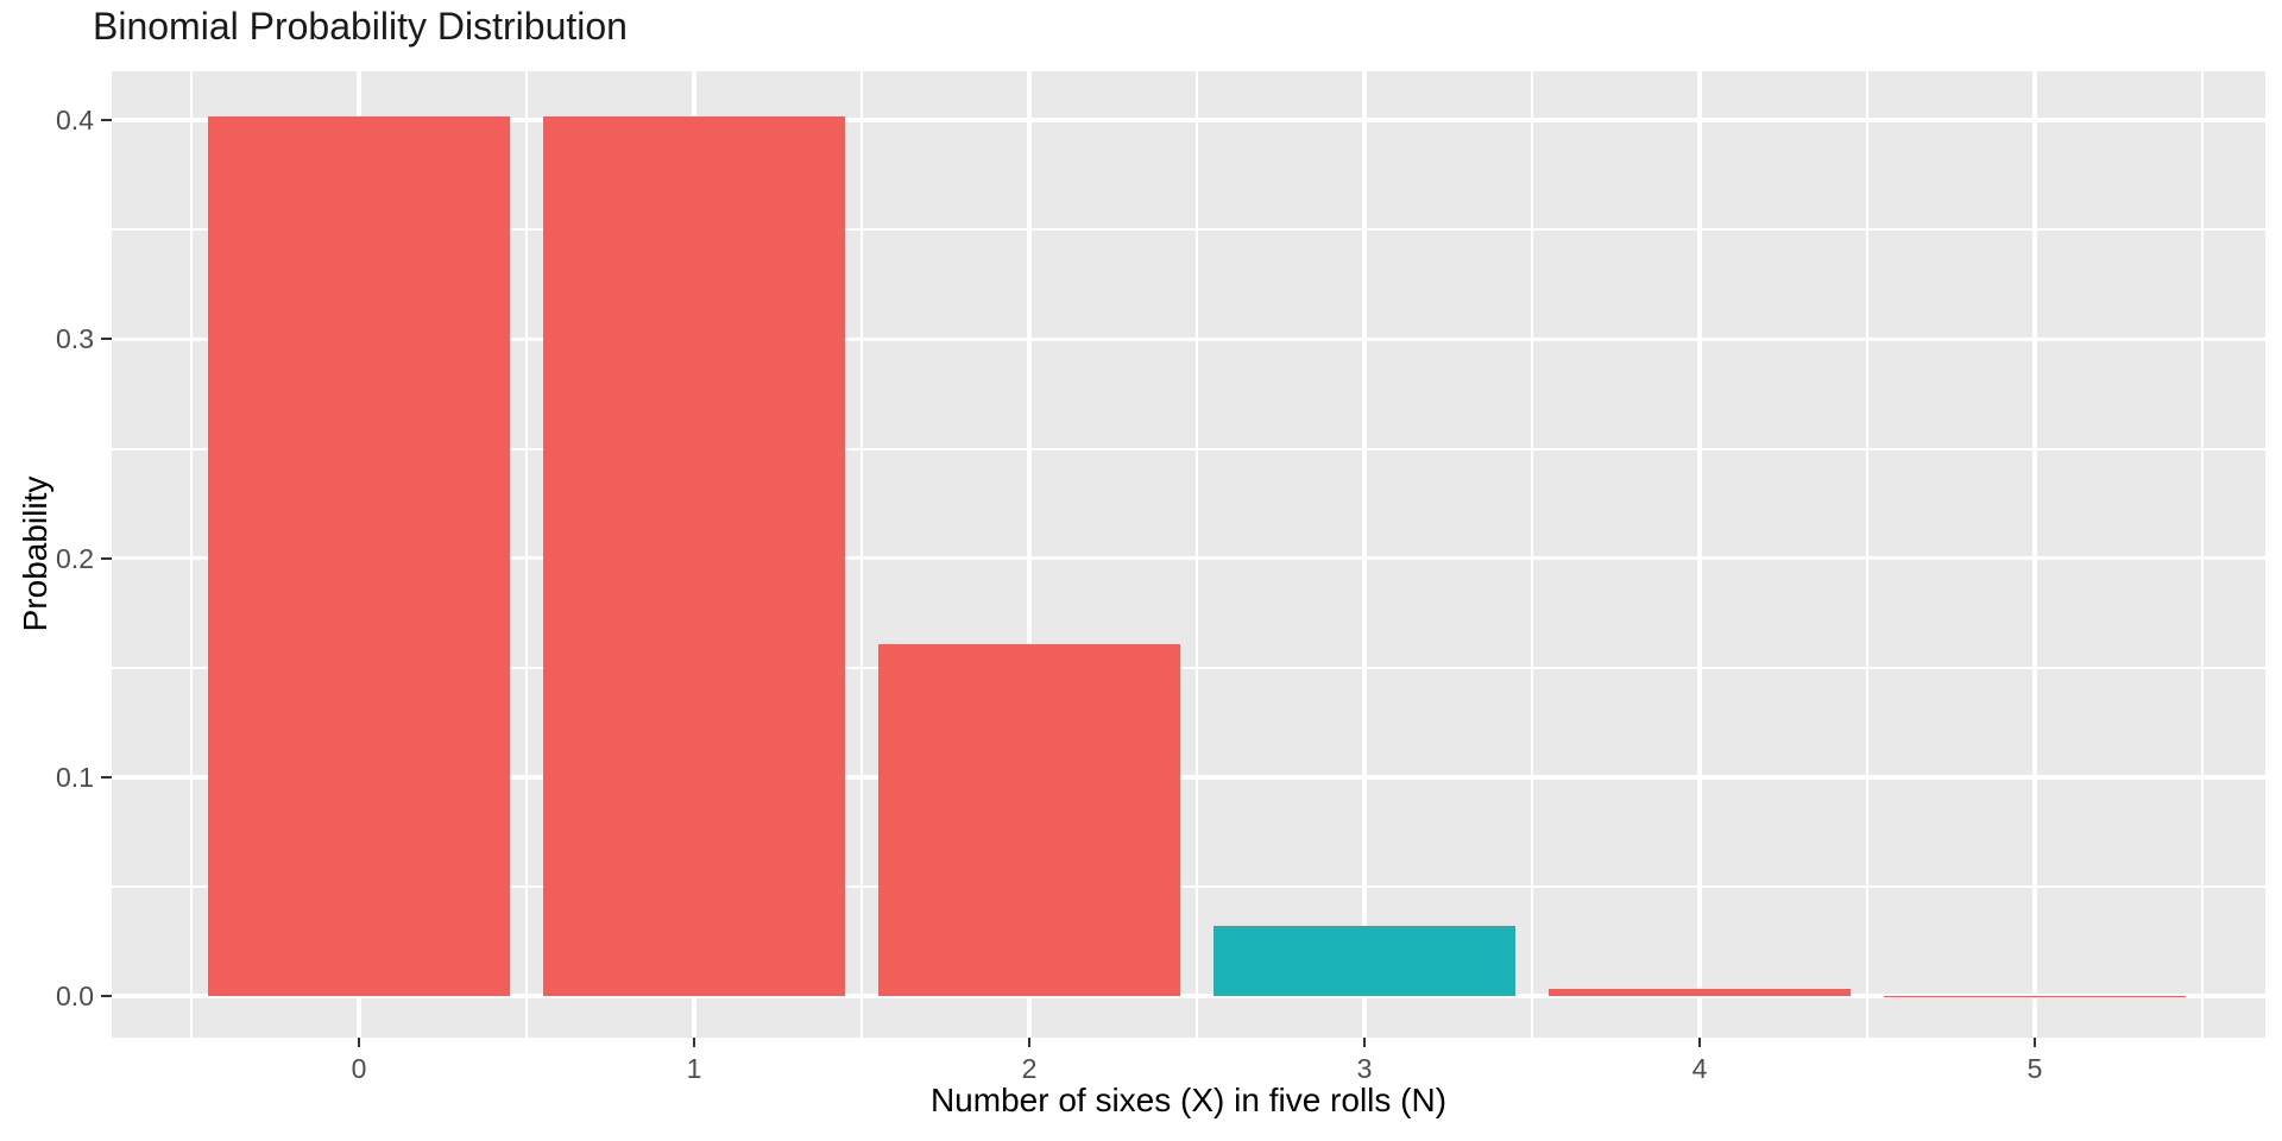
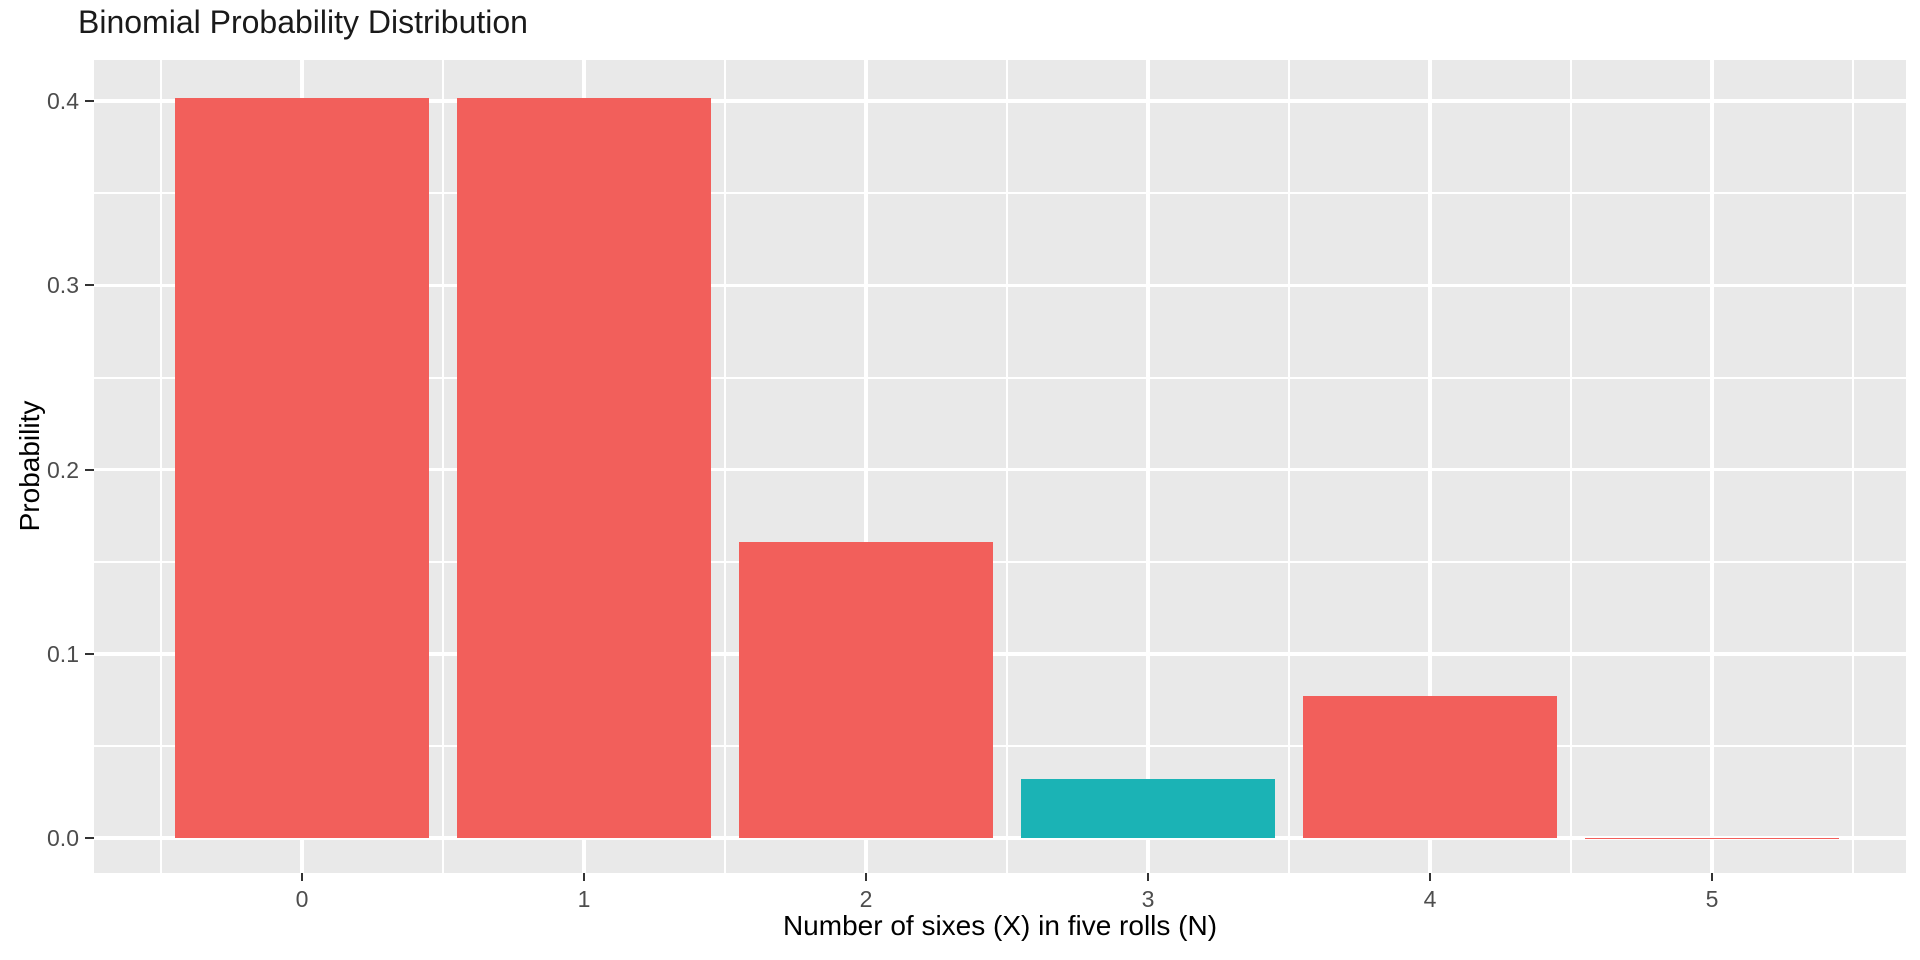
4: 0.003 -> 0.077
